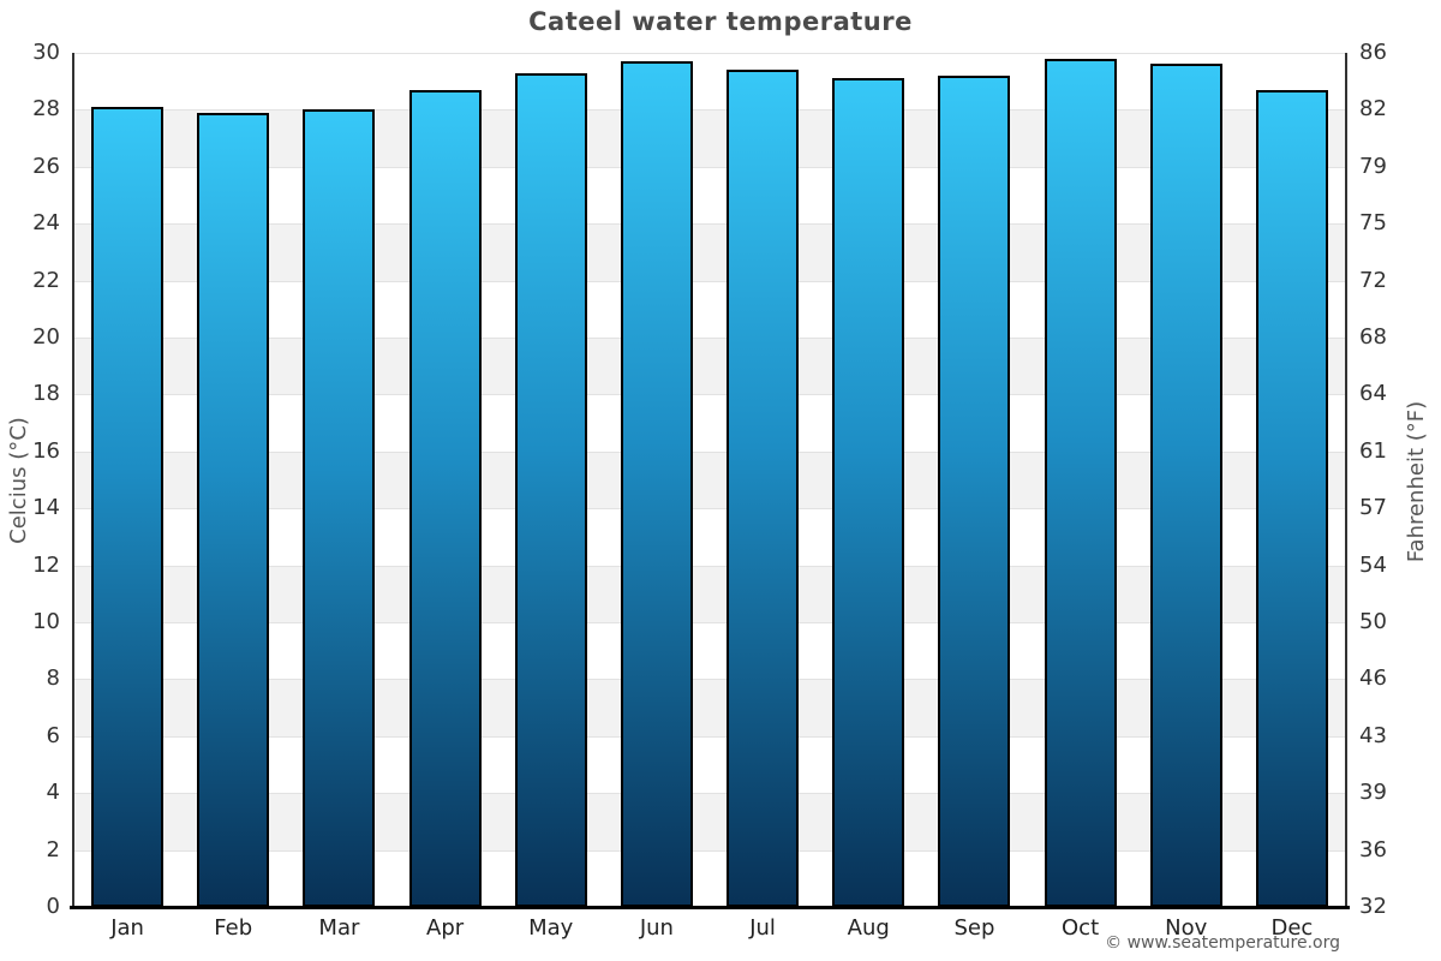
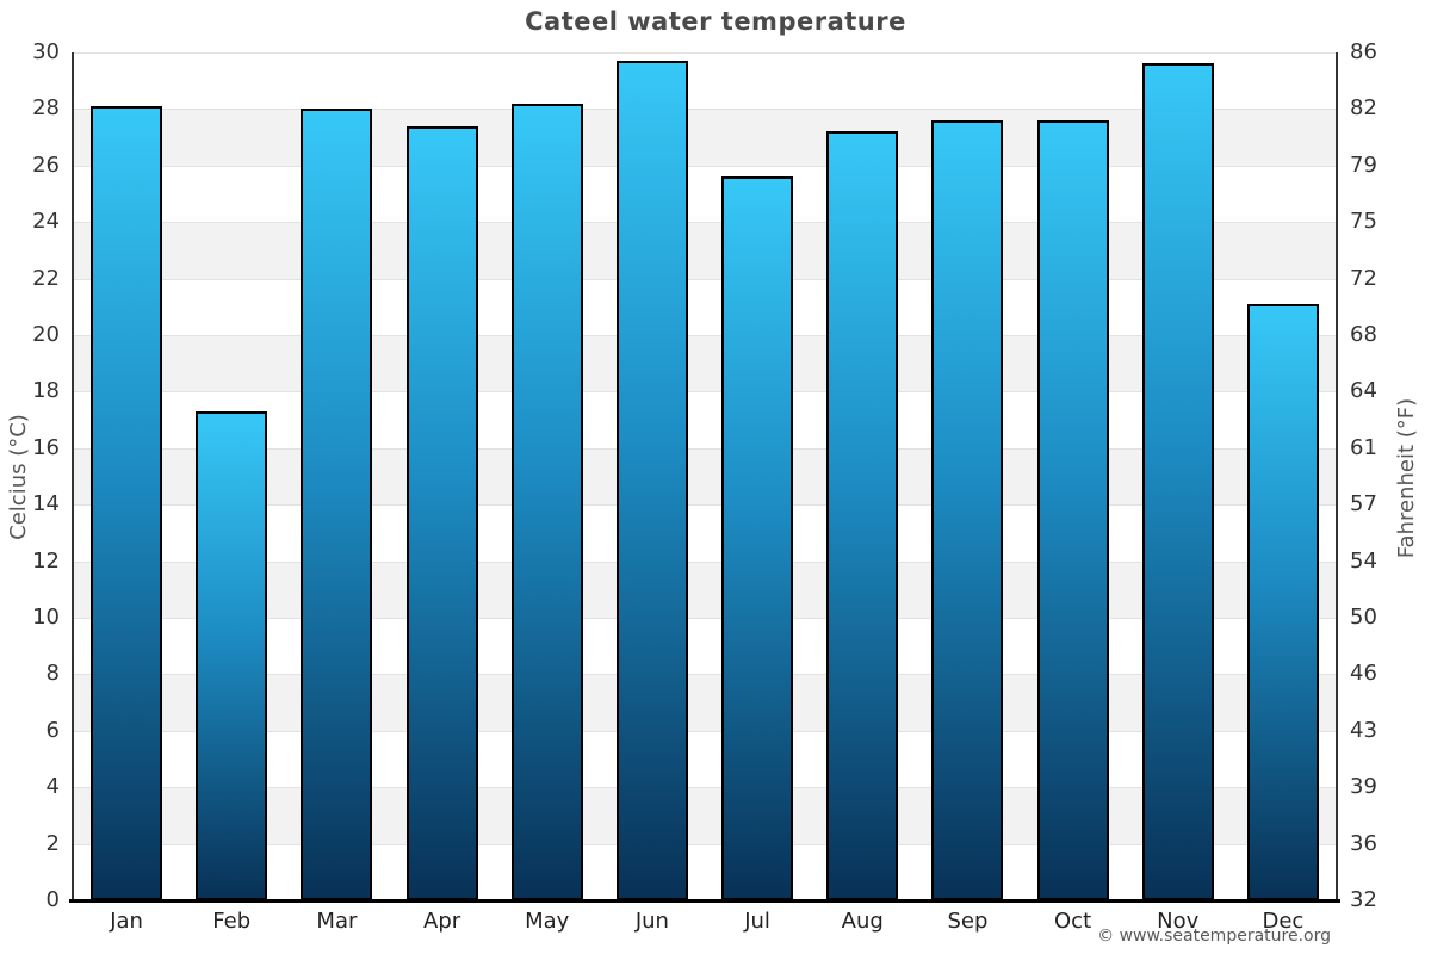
Feb: 27.9 -> 17.3
Apr: 28.7 -> 27.4
May: 29.3 -> 28.2
Jul: 29.4 -> 25.6
Aug: 29.1 -> 27.2
Sep: 29.2 -> 27.6
Oct: 29.8 -> 27.6
Dec: 28.7 -> 21.1
